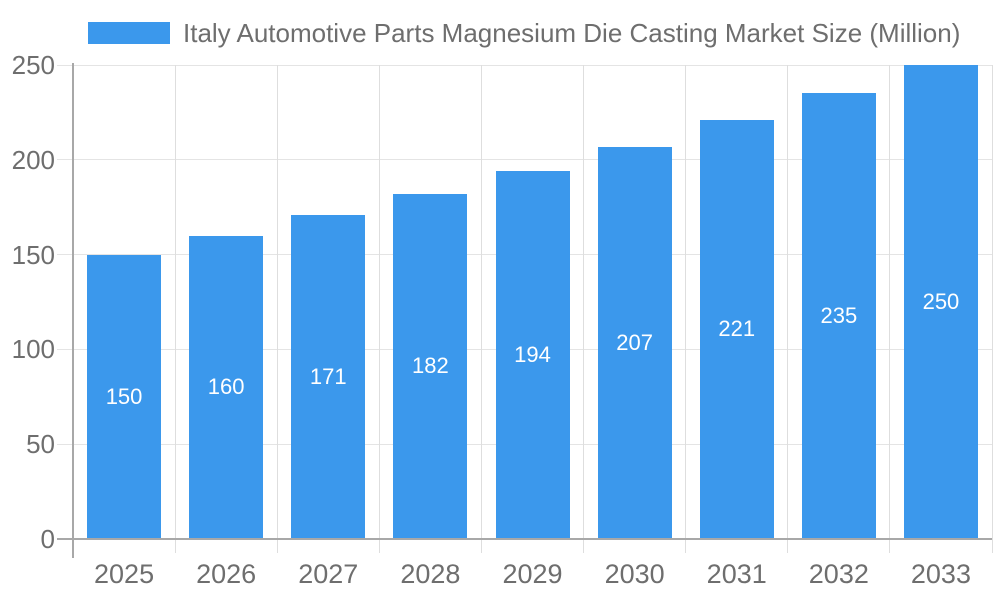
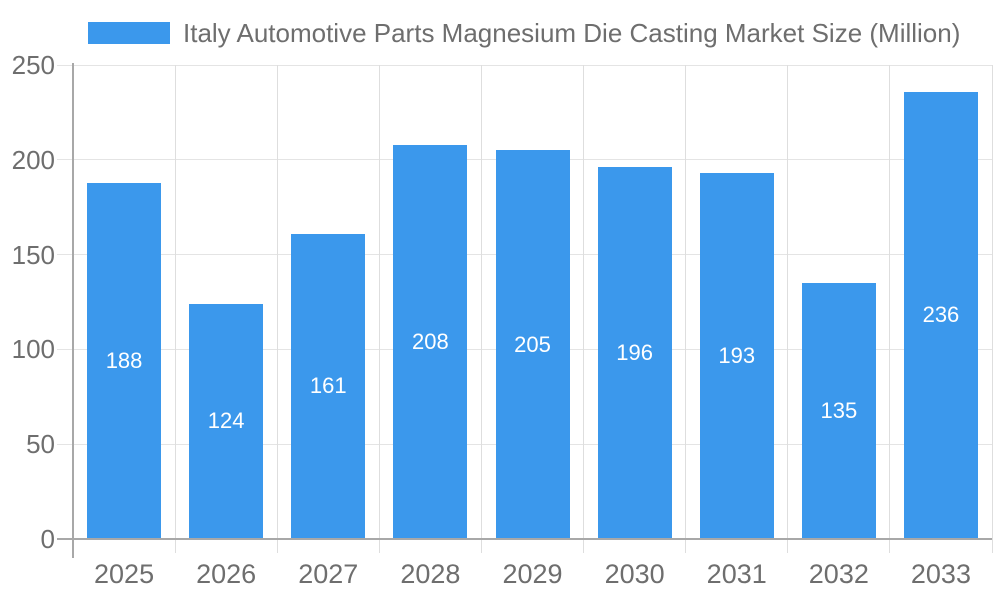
2025: 150 -> 188
2026: 160 -> 124
2027: 171 -> 161
2028: 182 -> 208
2029: 194 -> 205
2030: 207 -> 196
2031: 221 -> 193
2032: 235 -> 135
2033: 250 -> 236
